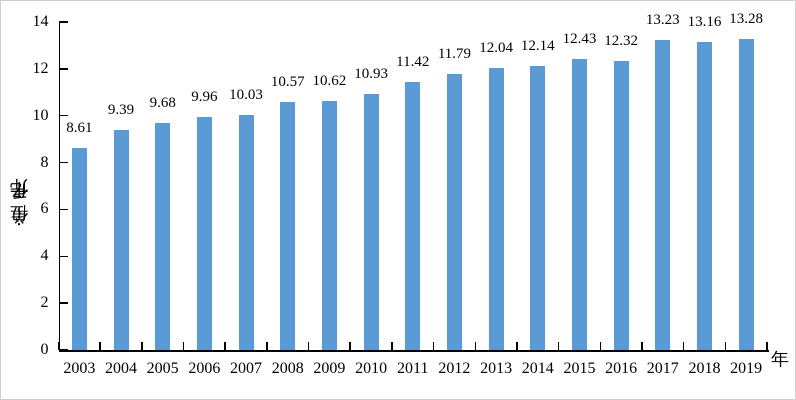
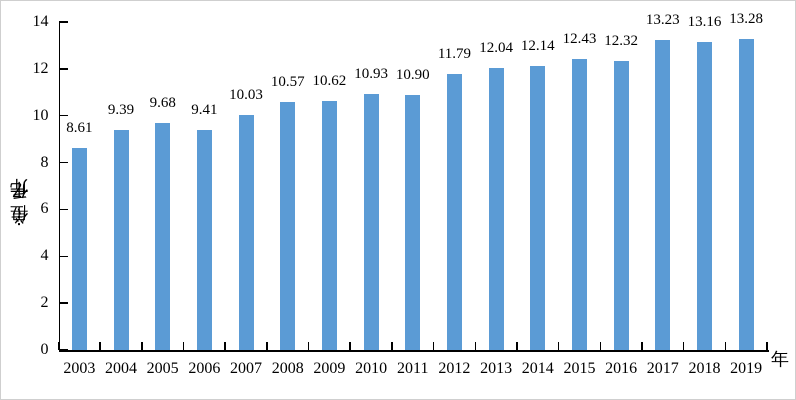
2006: 9.96 -> 9.41
2011: 11.42 -> 10.90
